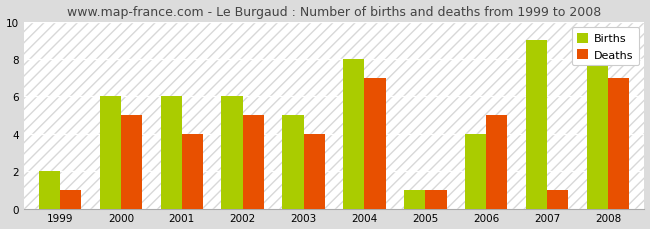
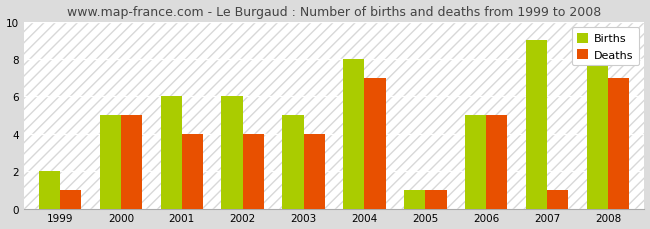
Births/2000: 6 -> 5
Deaths/2002: 5 -> 4
Births/2006: 4 -> 5
